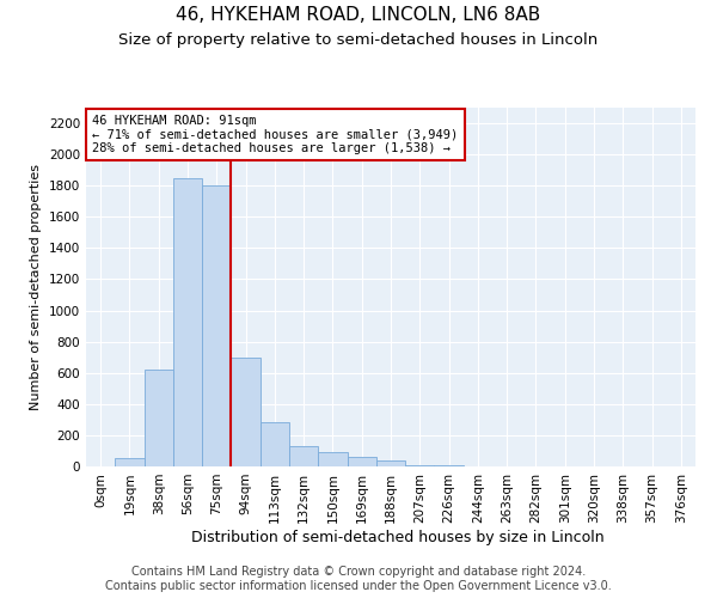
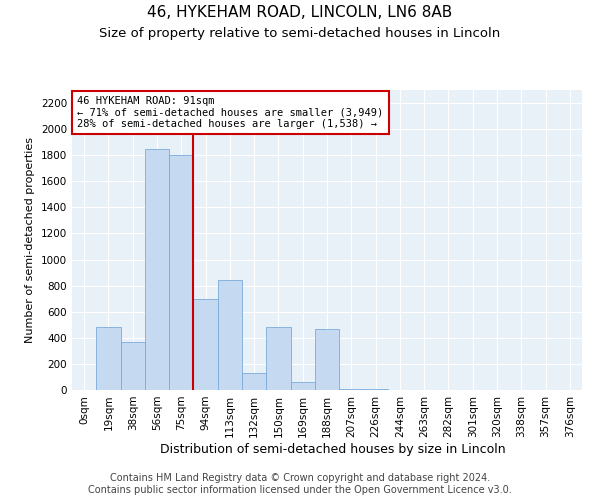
19sqm: 50 -> 480
38sqm: 620 -> 370
113sqm: 280 -> 840
150sqm: 90 -> 480
188sqm: 40 -> 470
